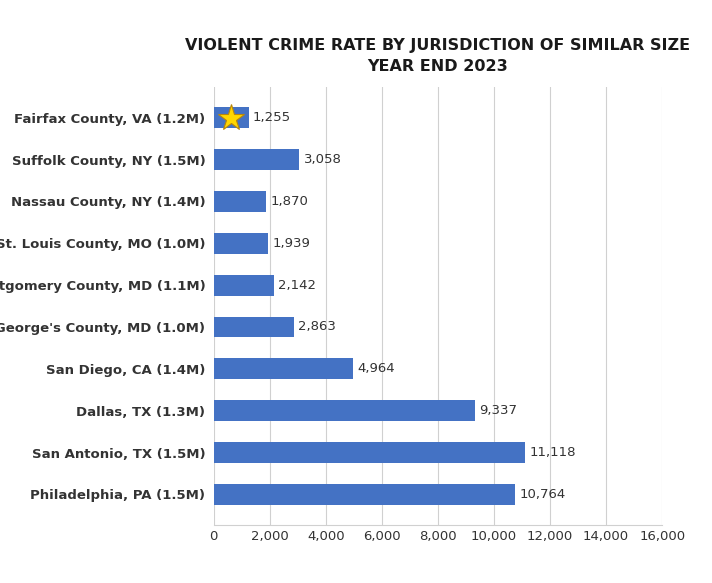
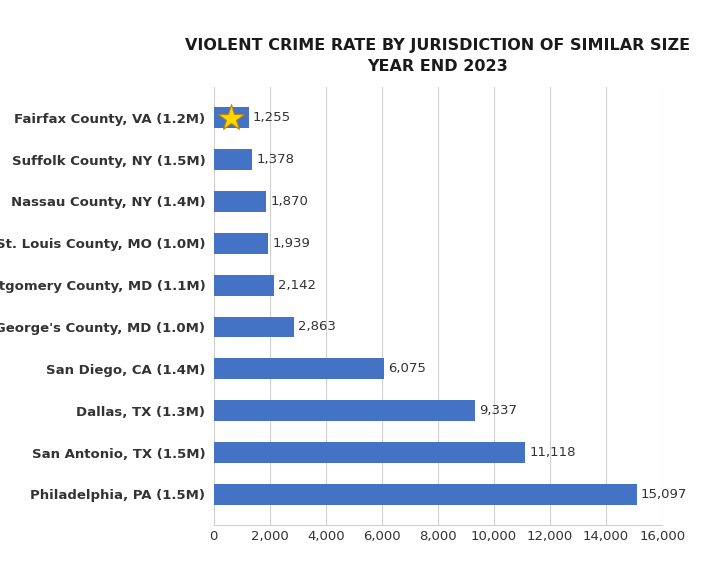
Suffolk County, NY (1.5M): 3,058 -> 1,378
San Diego, CA (1.4M): 4,964 -> 6,075
Philadelphia, PA (1.5M): 10,764 -> 15,097
